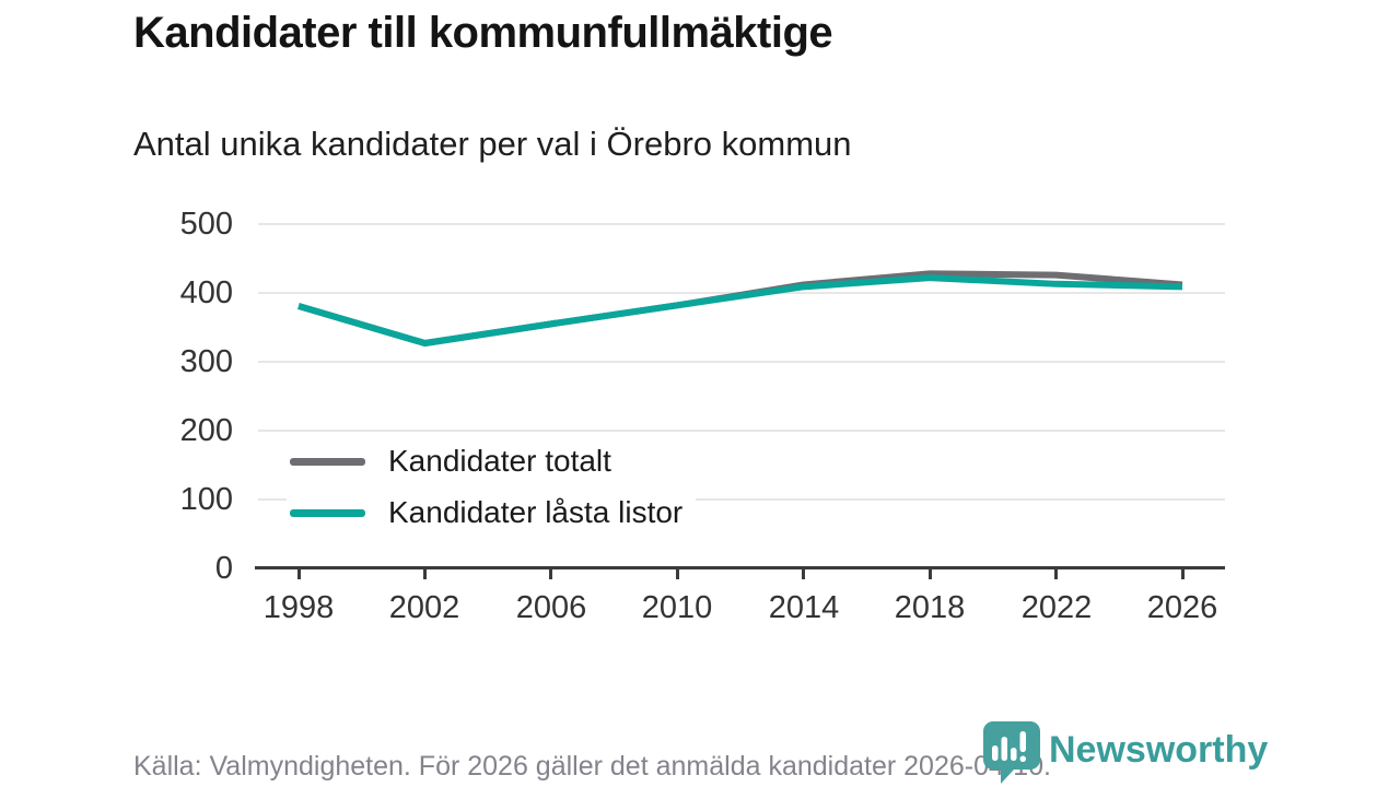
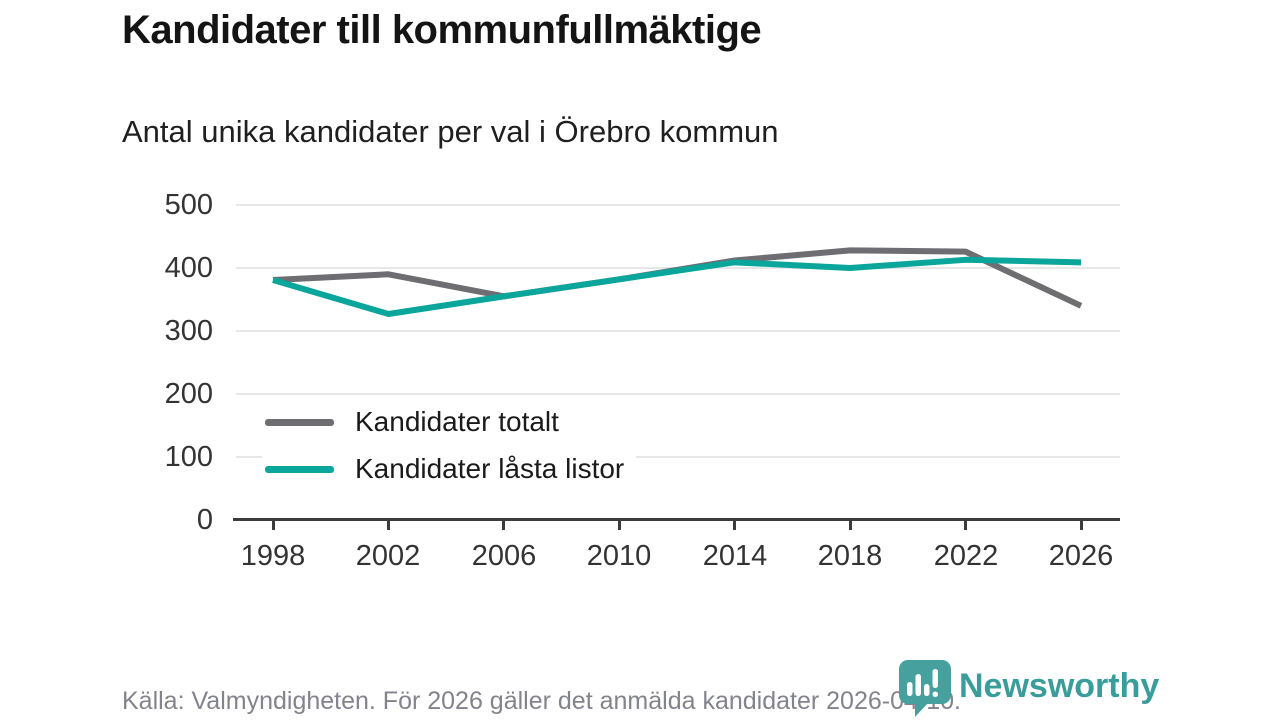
Kandidater totalt/2002: 330 -> 390
Kandidater låsta listor/2018: 420 -> 400
Kandidater totalt/2026: 410 -> 340
